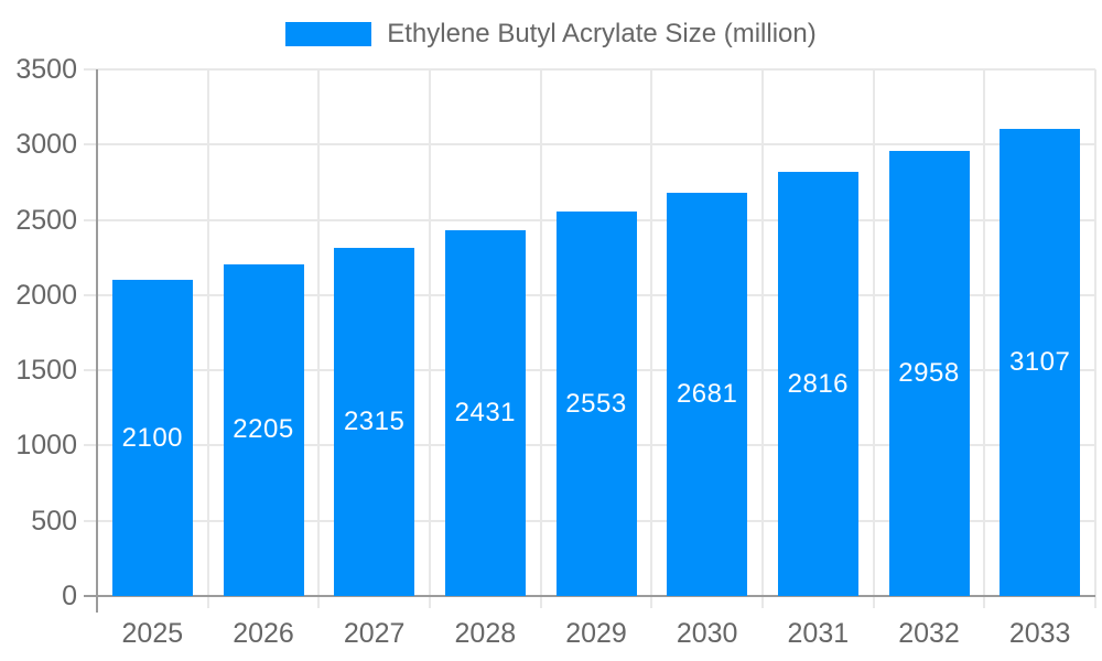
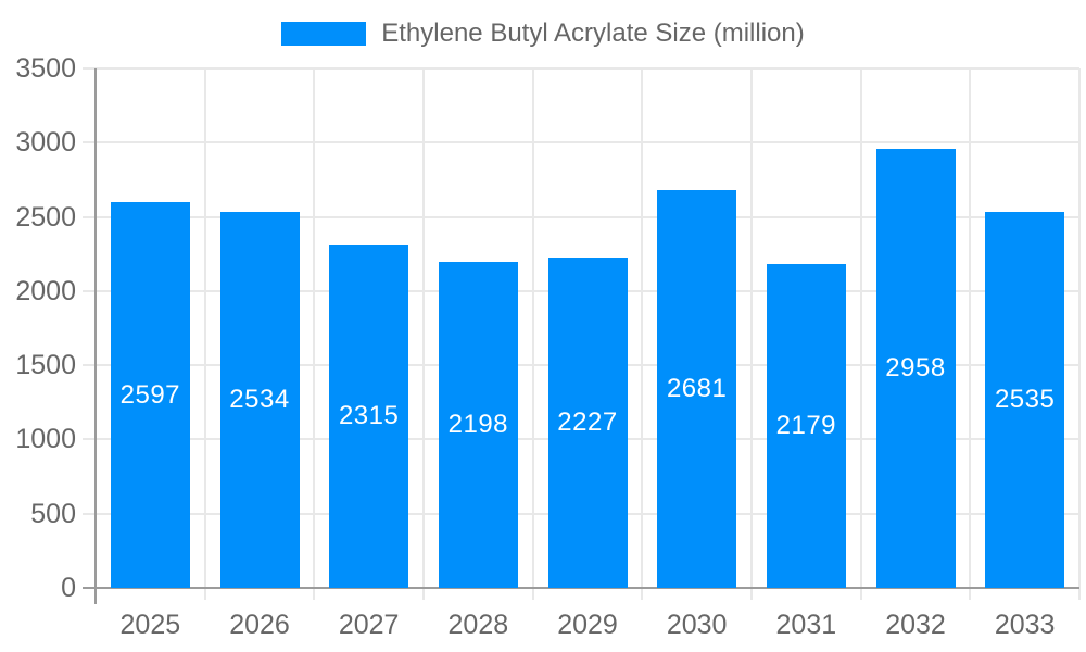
2025: 2100 -> 2597
2026: 2205 -> 2534
2028: 2431 -> 2198
2029: 2553 -> 2227
2031: 2816 -> 2179
2033: 3107 -> 2535
